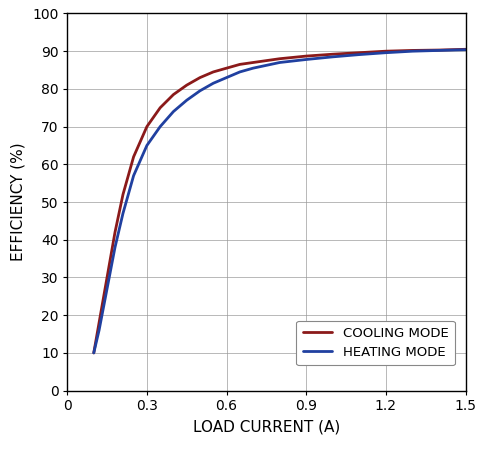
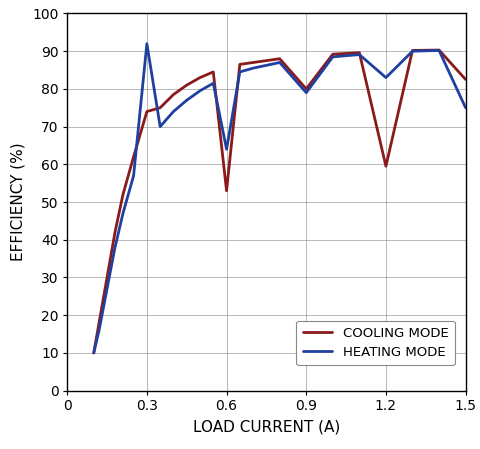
COOLING MODE/0.3: 70.0 -> 74.0
HEATING MODE/0.3: 65.0 -> 92.0
COOLING MODE/0.6: 85.5 -> 53.0
HEATING MODE/0.6: 83.0 -> 64.0
COOLING MODE/0.9: 88.7 -> 80.0
HEATING MODE/0.9: 87.8 -> 79.0
COOLING MODE/1.2: 90.0 -> 59.5
HEATING MODE/1.2: 89.6 -> 83.0
COOLING MODE/1.5: 90.5 -> 82.5
HEATING MODE/1.5: 90.4 -> 75.0
